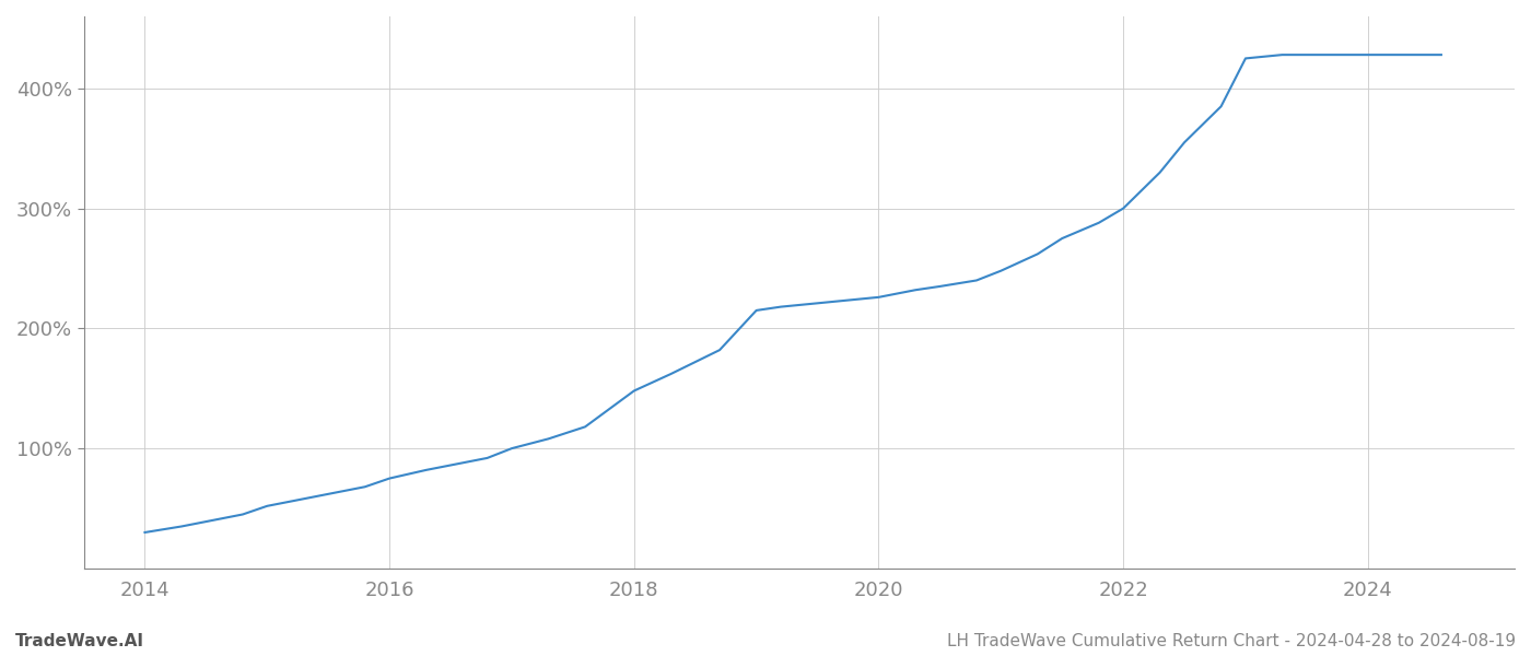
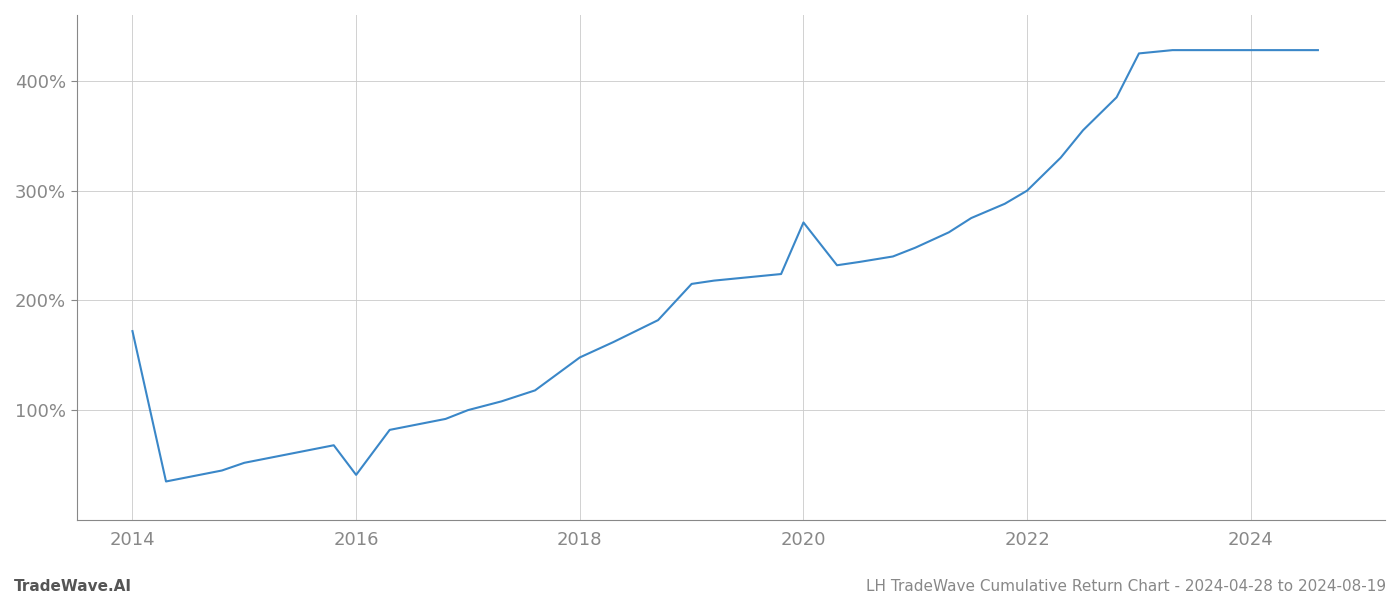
2014: 30% -> 172%
2016: 75% -> 41%
2020: 226% -> 271%
